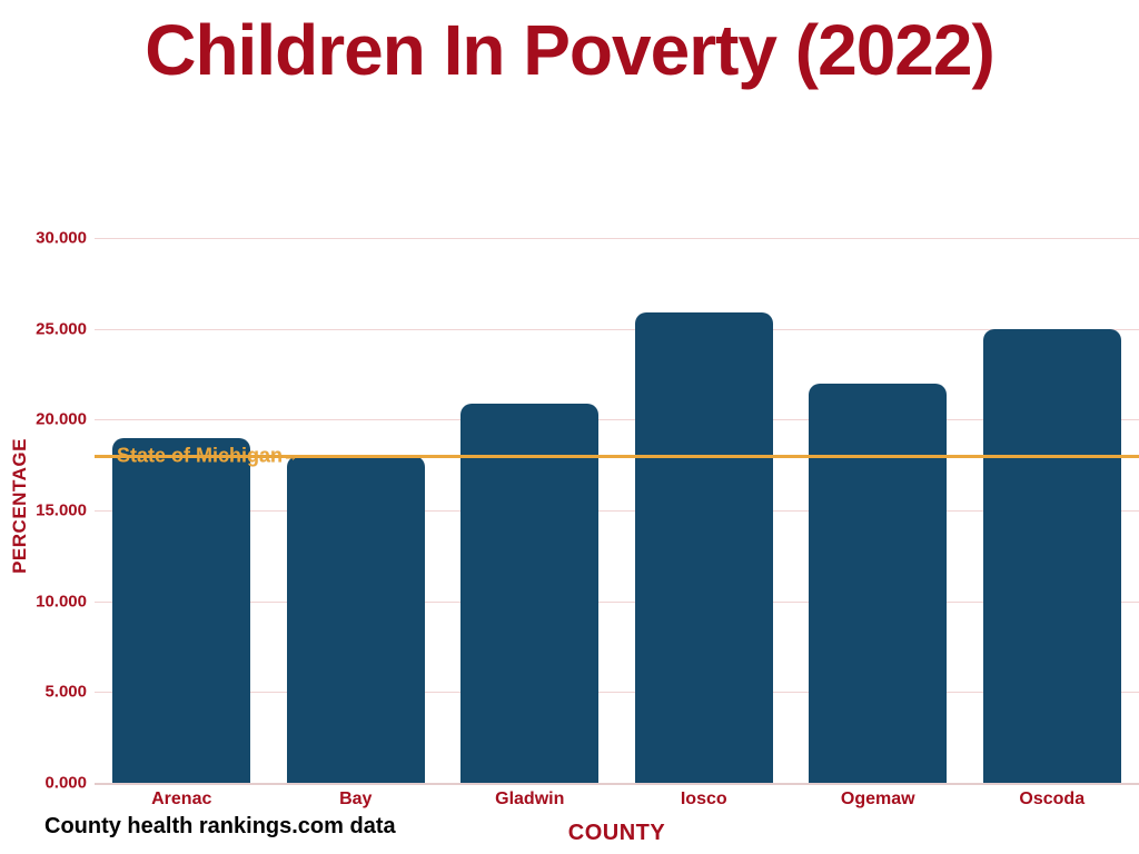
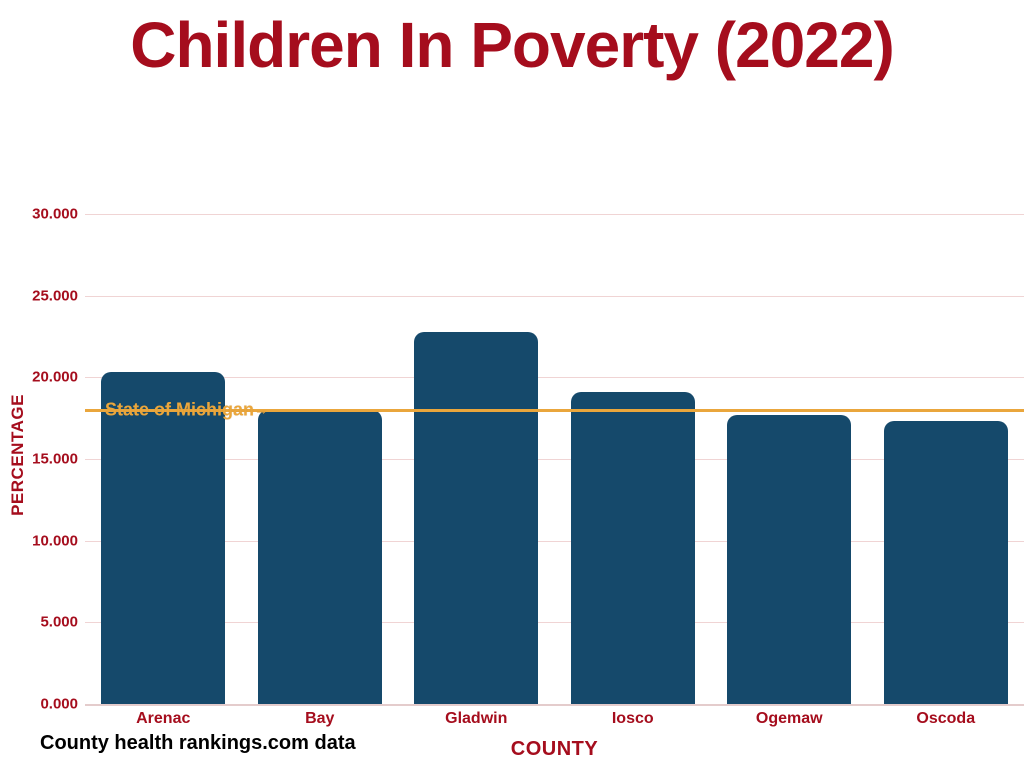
Arenac: 19.0 -> 20.3
Gladwin: 20.9 -> 22.8
Iosco: 25.9 -> 19.1
Ogemaw: 22.0 -> 17.7
Oscoda: 25.0 -> 17.3
